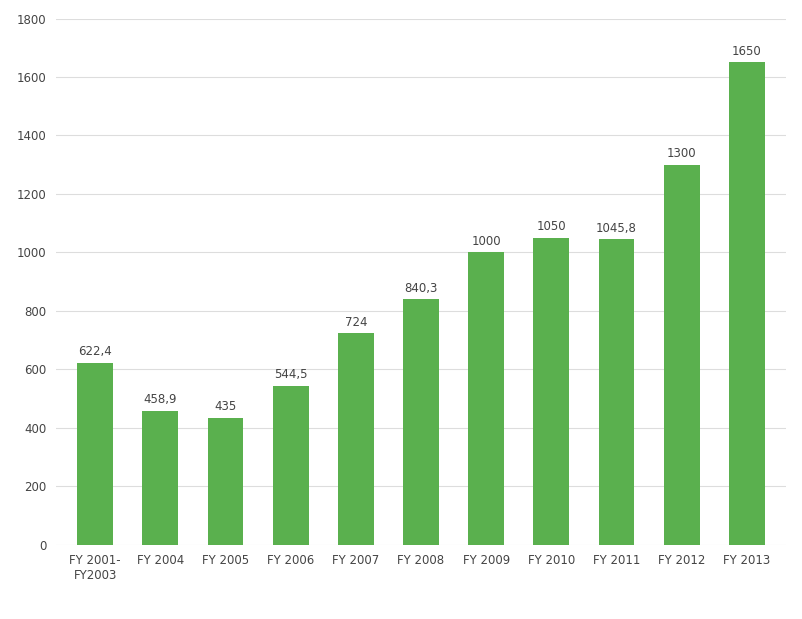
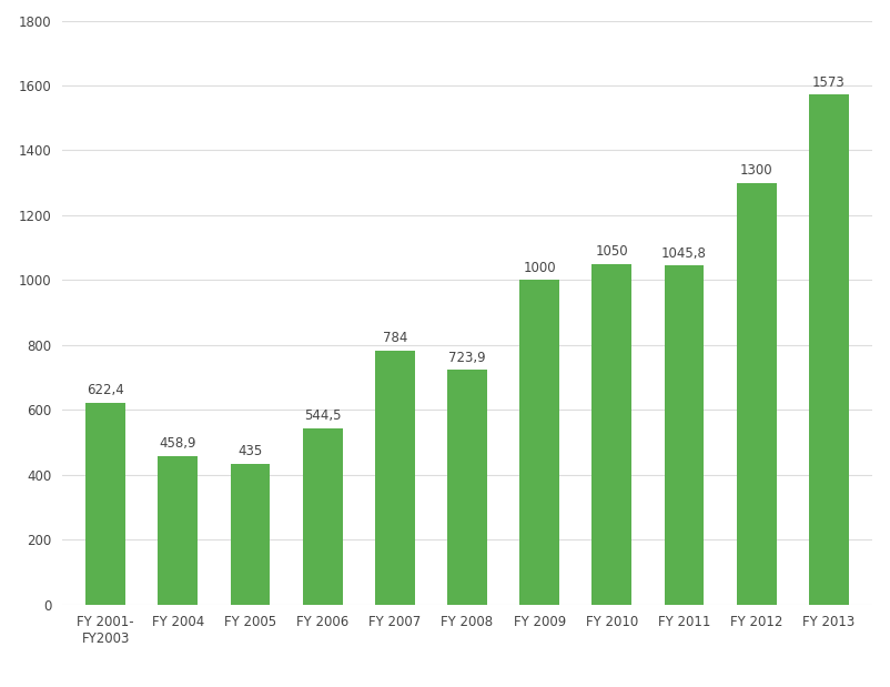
FY 2007: 724 -> 784
FY 2008: 840,3 -> 723,9
FY 2013: 1650 -> 1573
